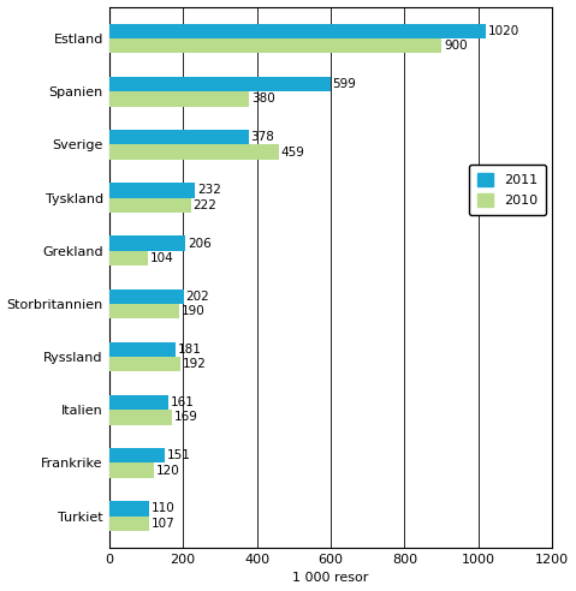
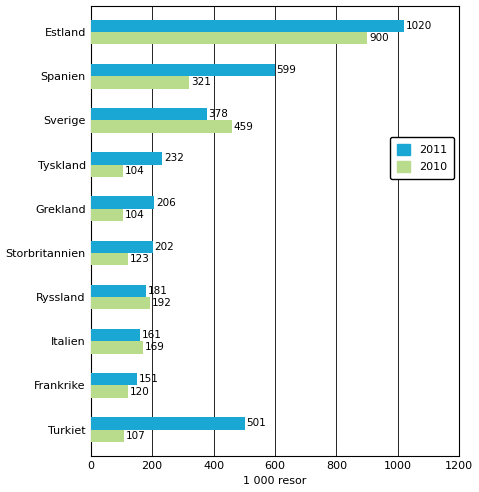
2010/Spanien: 380 -> 321
2010/Tyskland: 222 -> 104
2010/Storbritannien: 190 -> 123
2011/Turkiet: 110 -> 501
